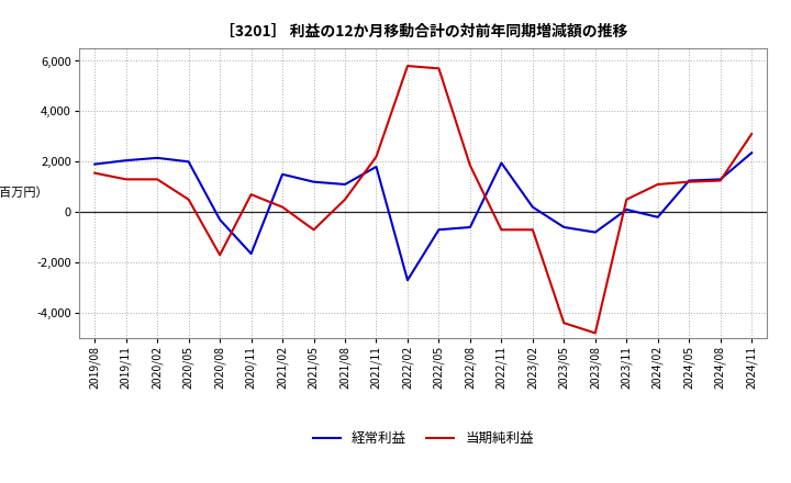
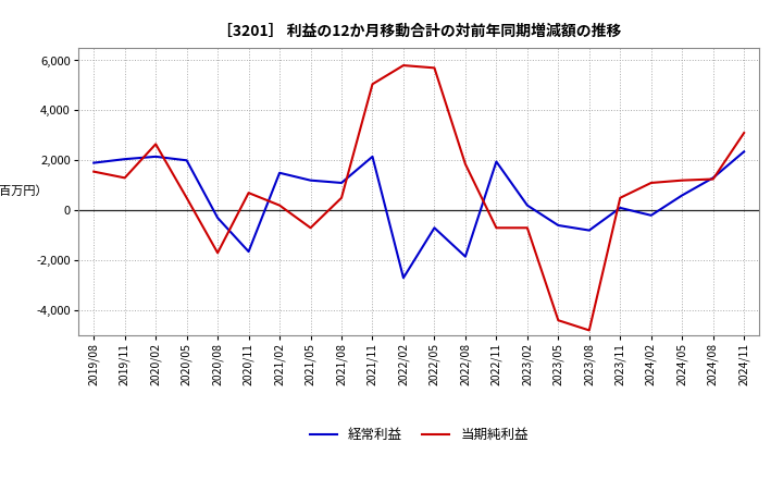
当期純利益/2020/02: 1,300 -> 2,650
経常利益/2021/11: 1,800 -> 2,150
当期純利益/2021/11: 2,200 -> 5,050
経常利益/2022/08: -600 -> -1,850
経常利益/2024/05: 1,250 -> 600
